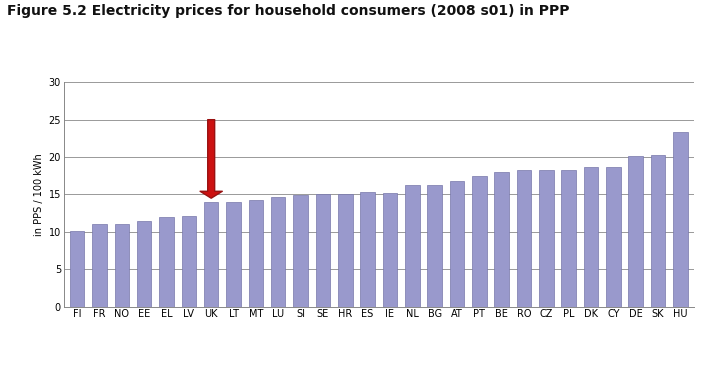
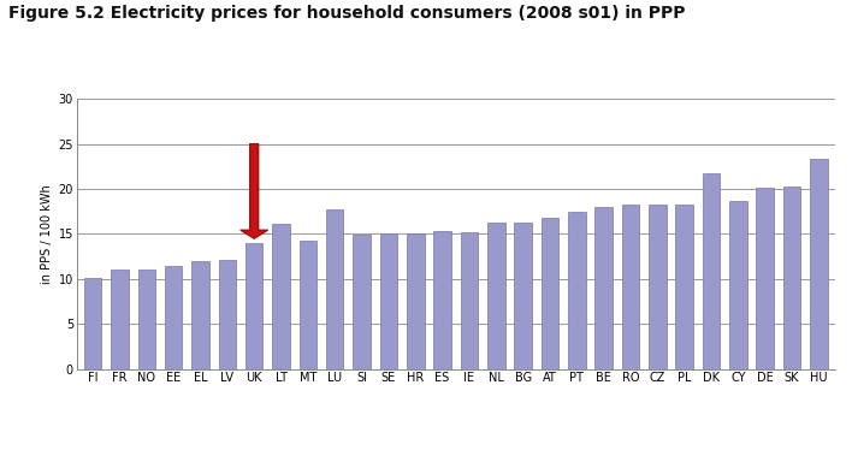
LT: 14.0 -> 16.2
LU: 14.7 -> 17.8
DK: 18.7 -> 21.8
